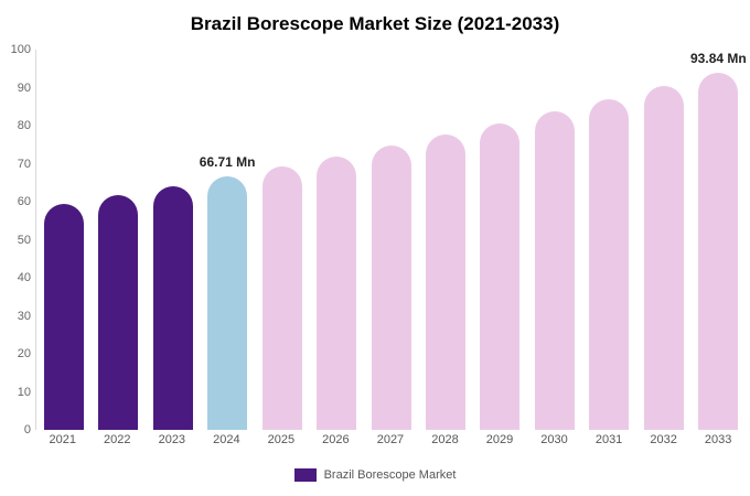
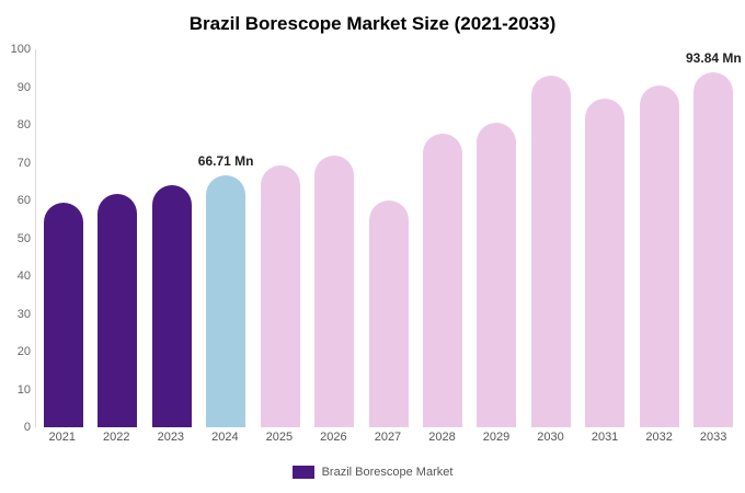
2027: 75 -> 60
2030: 84 -> 93
